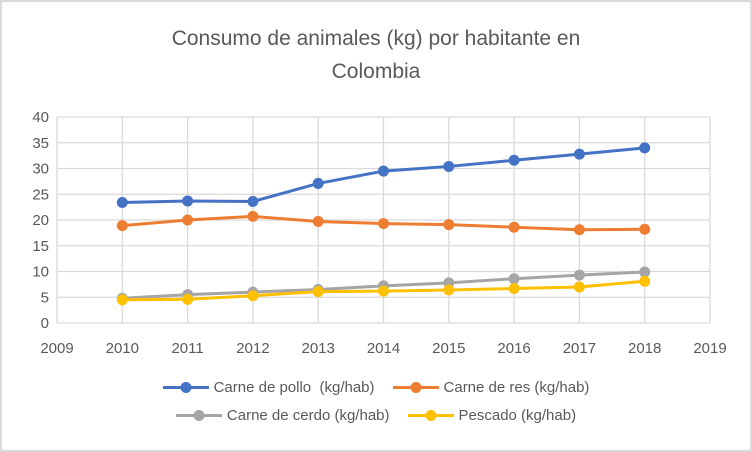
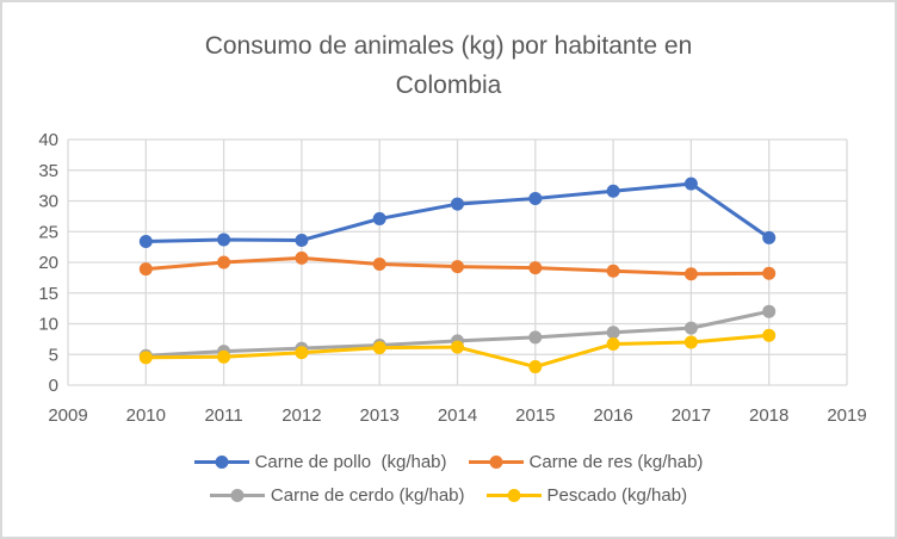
Pescado (kg/hab)/2015: 6 -> 3
Carne de pollo (kg/hab)/2018: 34 -> 24
Carne de cerdo (kg/hab)/2018: 10 -> 12
